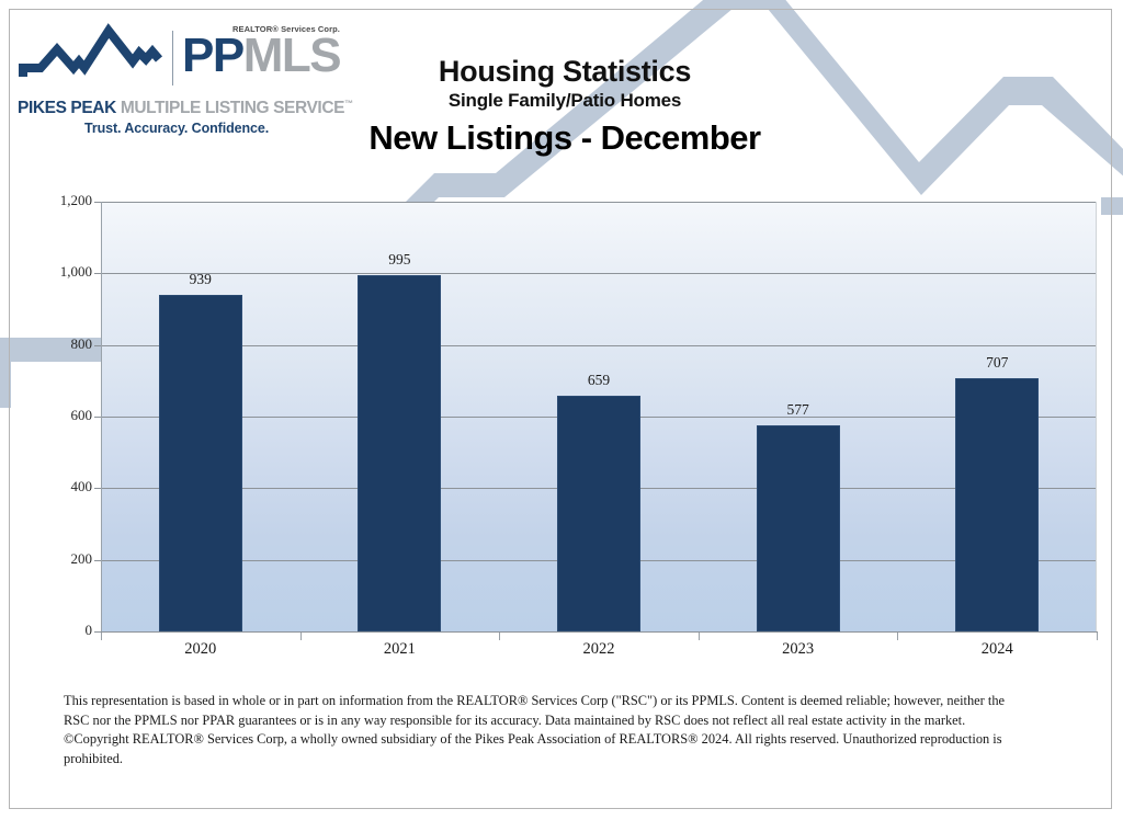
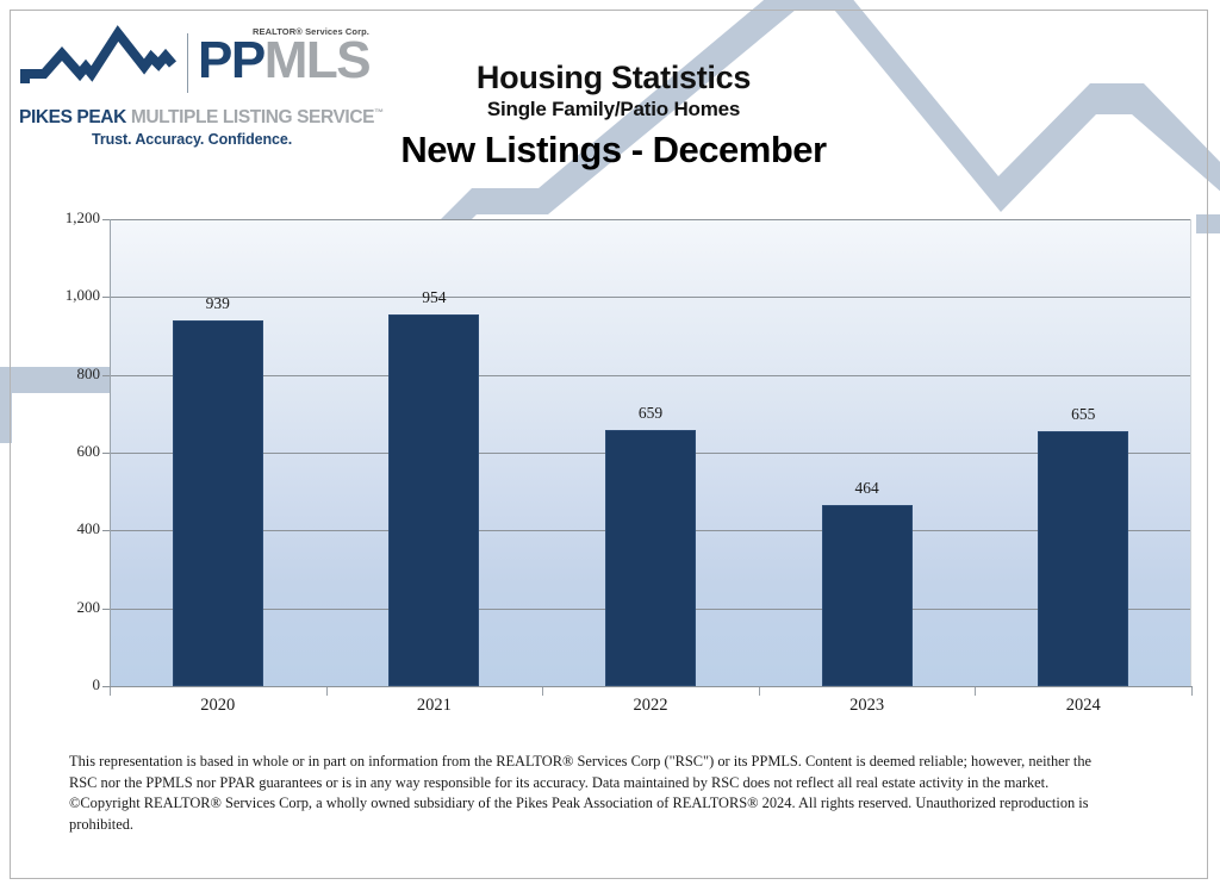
2021: 995 -> 954
2023: 577 -> 464
2024: 707 -> 655
